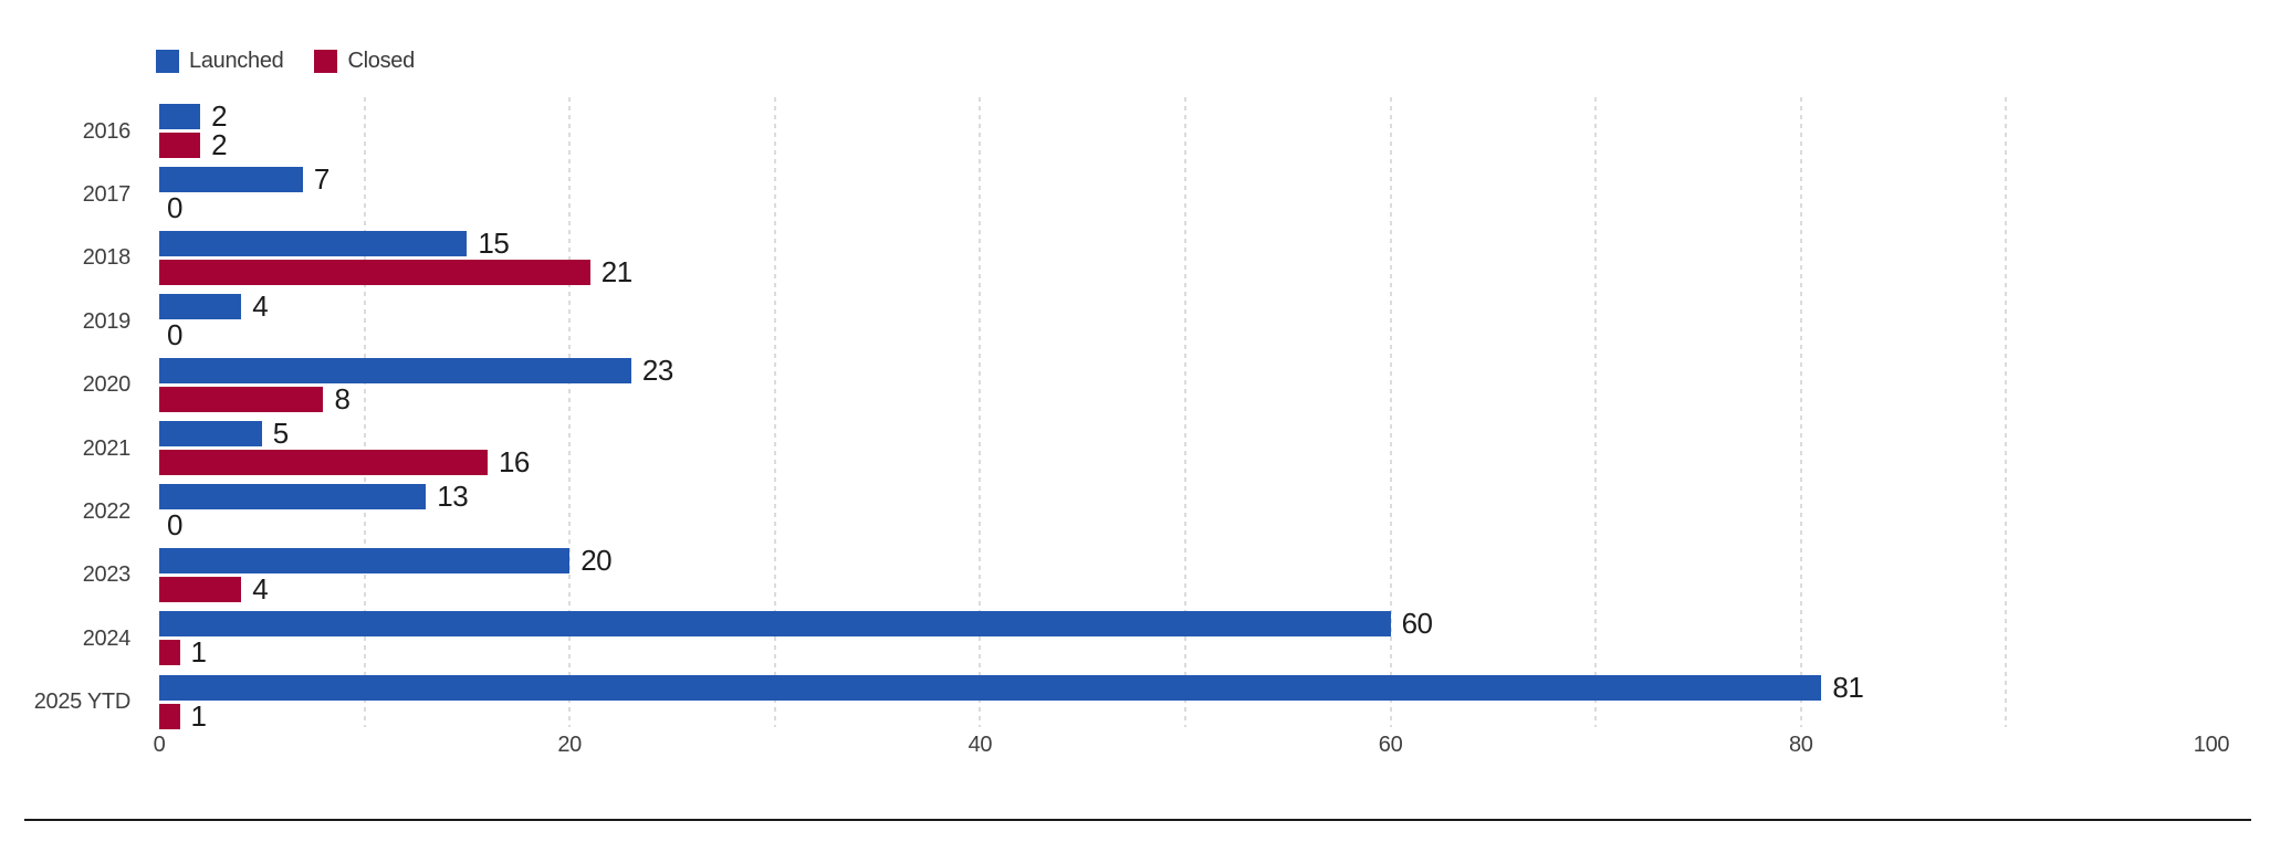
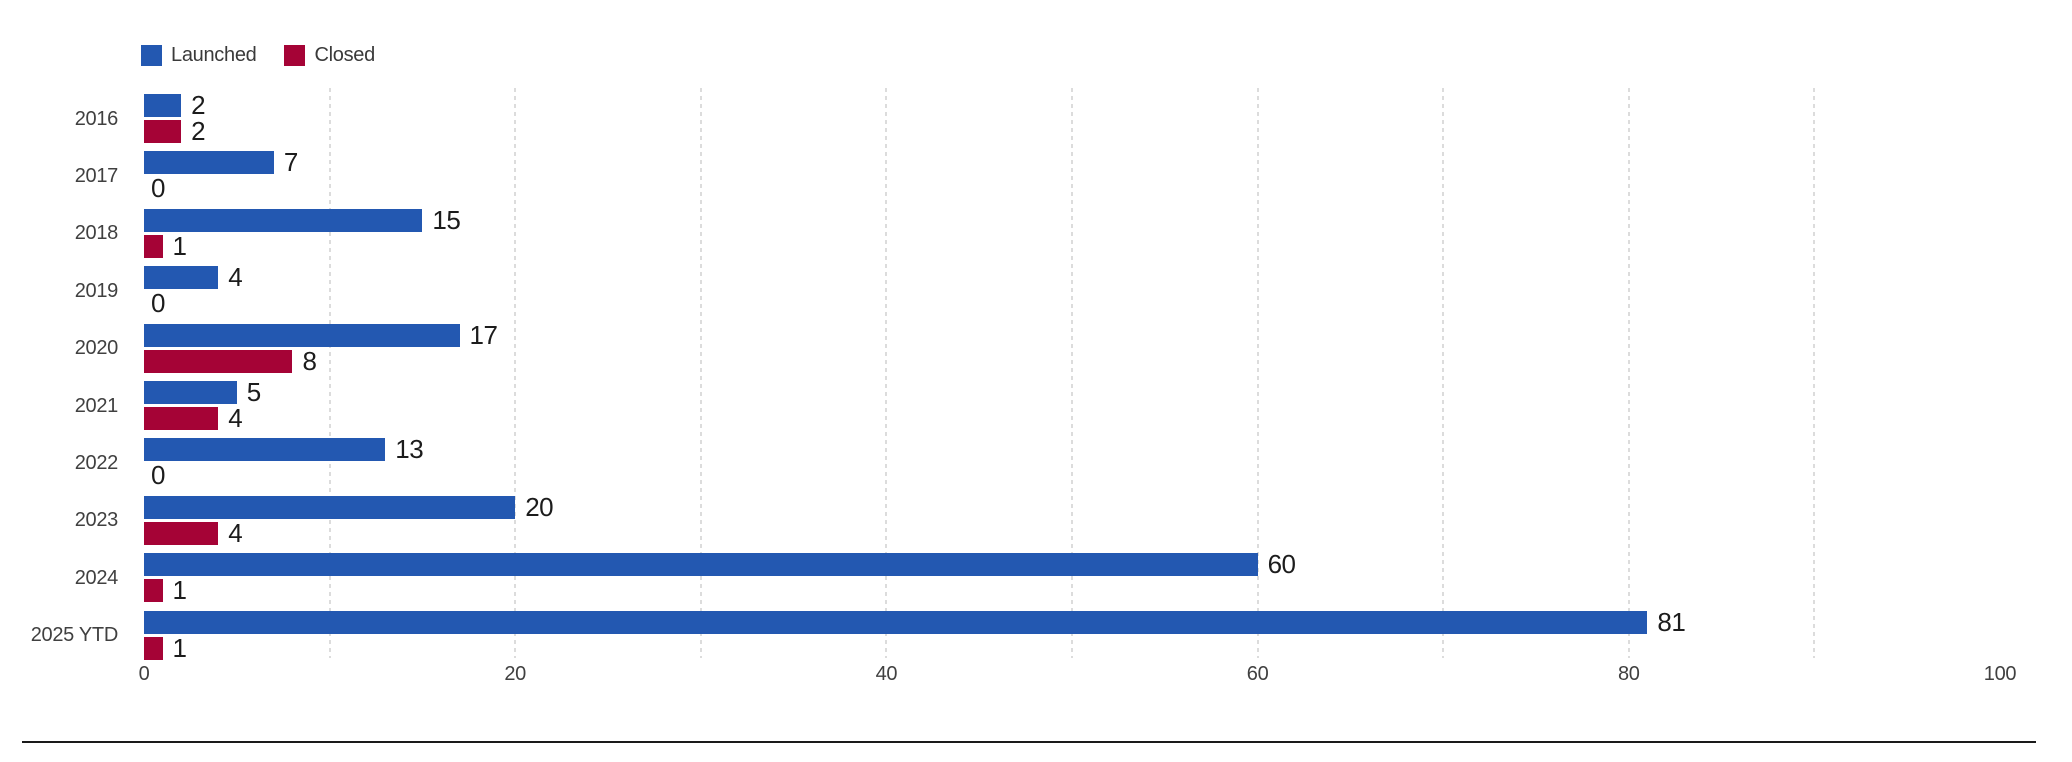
Closed/2018: 21 -> 1
Launched/2020: 23 -> 17
Closed/2021: 16 -> 4
